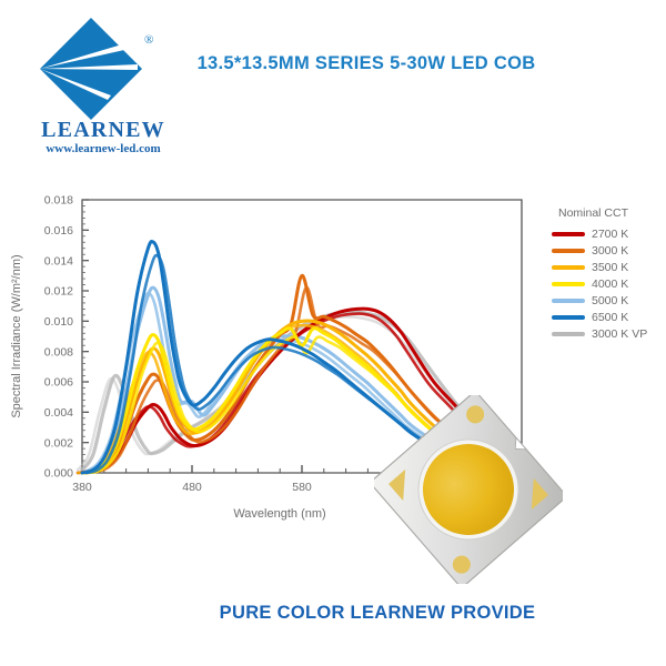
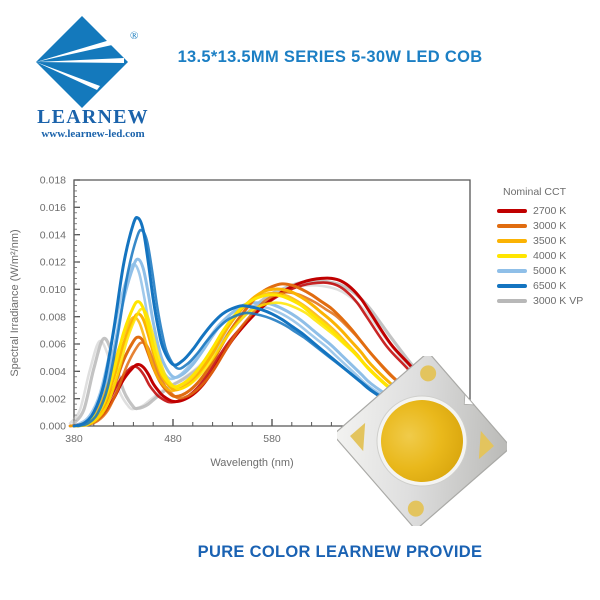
5000 K/480: 0.0047 -> 0.0036
3000 K/580: 0.0130 -> 0.0102
4000 K/580: 0.0084 -> 0.0096
